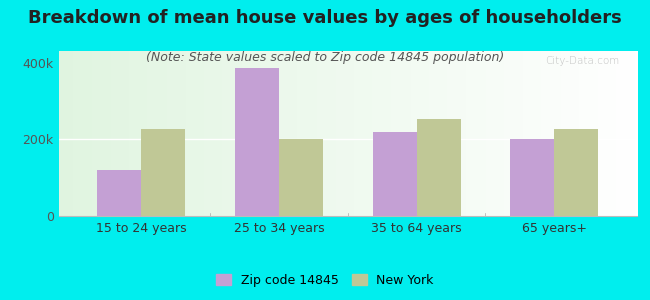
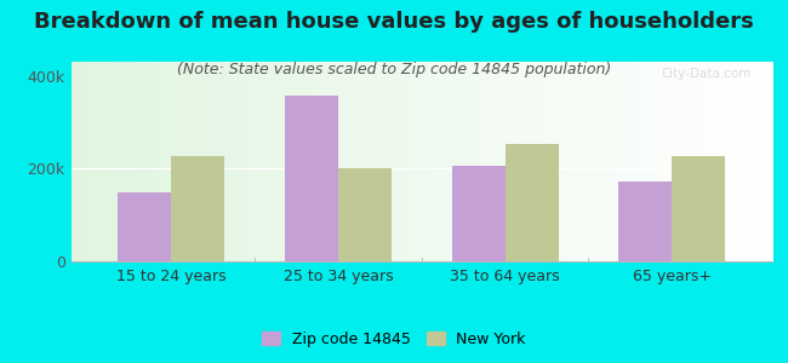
Zip code 14845/15 to 24 years: 120k -> 148k
Zip code 14845/25 to 34 years: 385k -> 358k
Zip code 14845/35 to 64 years: 220k -> 205k
Zip code 14845/65 years+: 200k -> 172k
